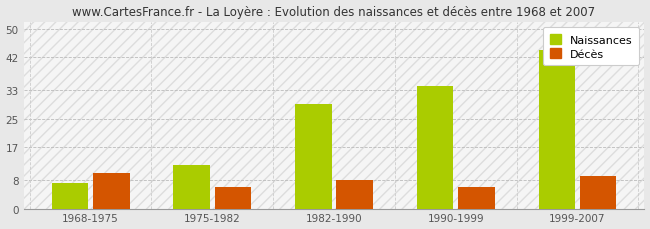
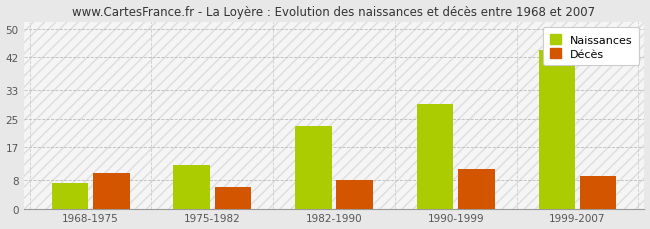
Naissances/1982-1990: 29 -> 23
Naissances/1990-1999: 34 -> 29
Décès/1990-1999: 6 -> 11
